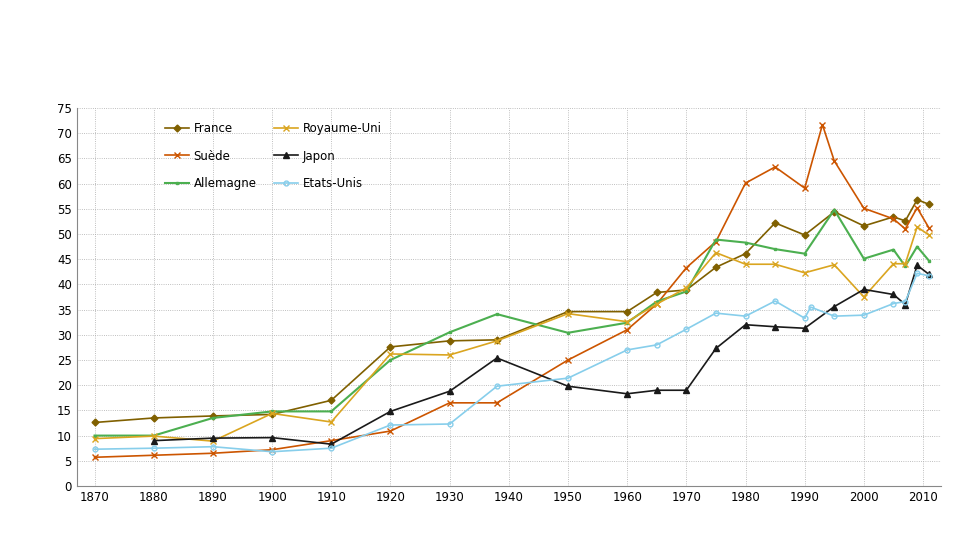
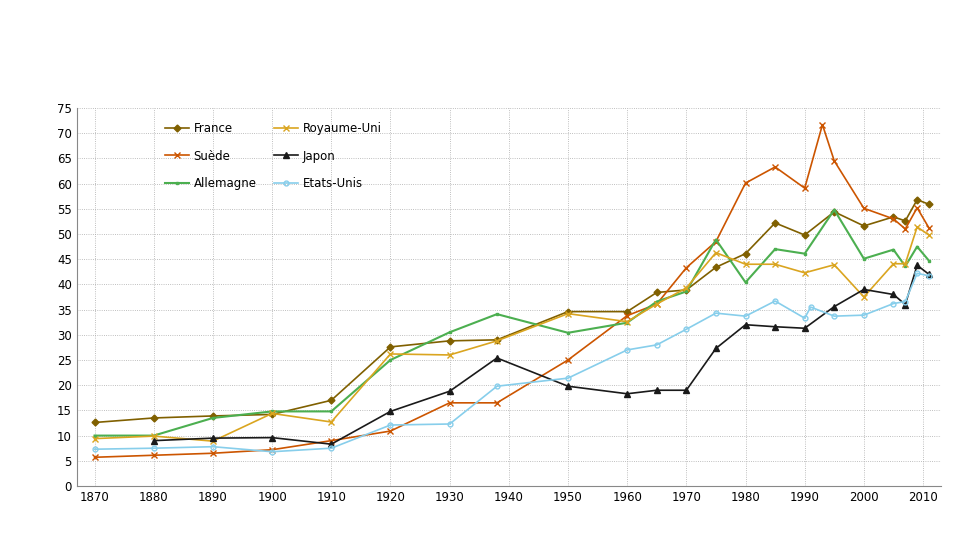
Suède/1960: 31.0 -> 33.8
Allemagne/1980: 48.3 -> 40.4
